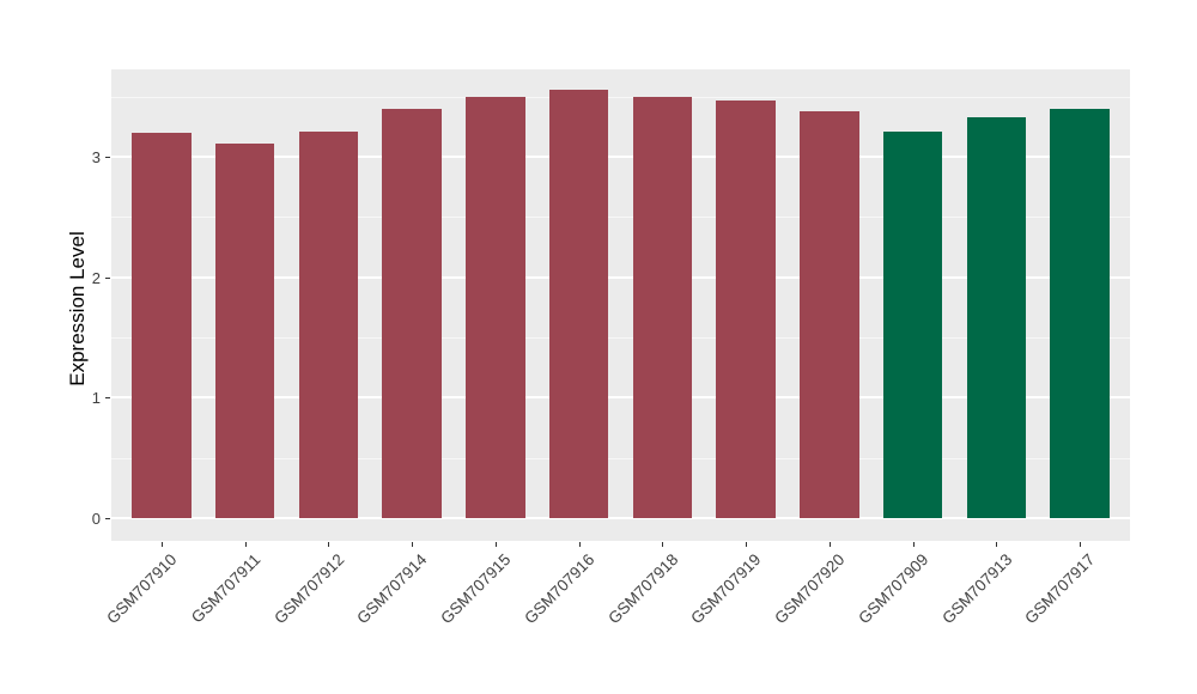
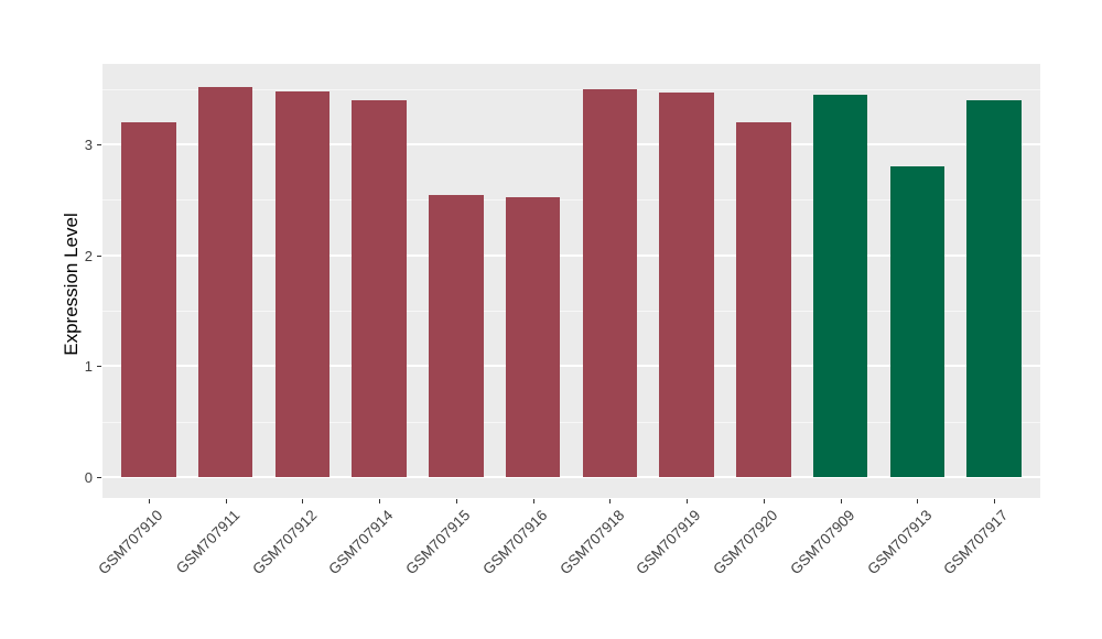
GSM707911: 3.11 -> 3.52
GSM707912: 3.21 -> 3.48
GSM707915: 3.50 -> 2.54
GSM707916: 3.56 -> 2.52
GSM707920: 3.38 -> 3.20
GSM707909: 3.21 -> 3.45
GSM707913: 3.33 -> 2.80
